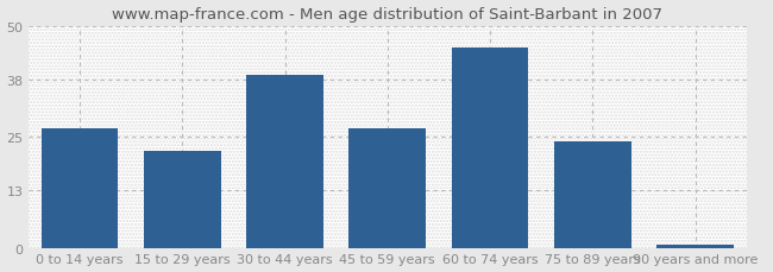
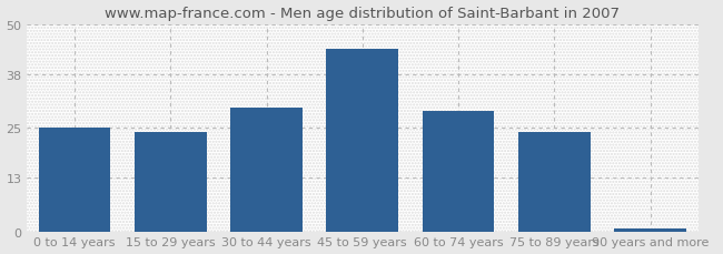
0 to 14 years: 27 -> 25
15 to 29 years: 22 -> 24
30 to 44 years: 39 -> 30
45 to 59 years: 27 -> 44
60 to 74 years: 45 -> 29
